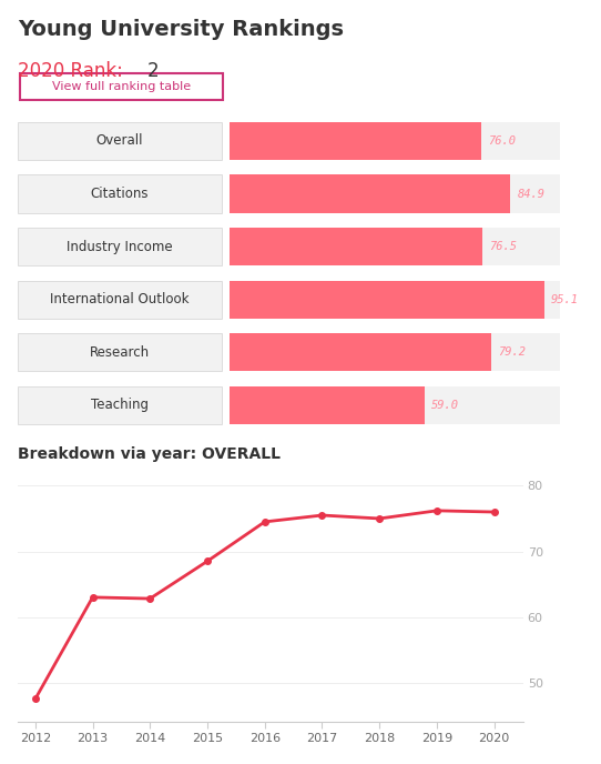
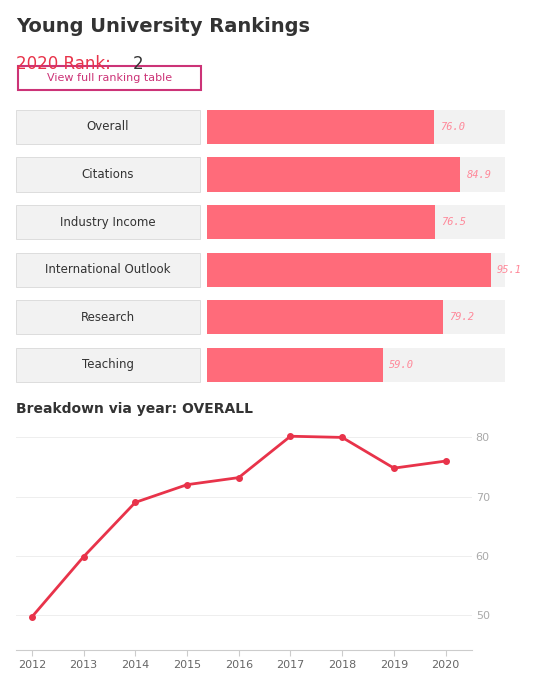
2012: 47.5 -> 49.6
2013: 63.0 -> 59.8
2014: 62.8 -> 69.0
2015: 68.5 -> 72.0
2016: 74.5 -> 73.2
2017: 75.5 -> 80.2
2018: 75.0 -> 80.0
2019: 76.2 -> 74.8
